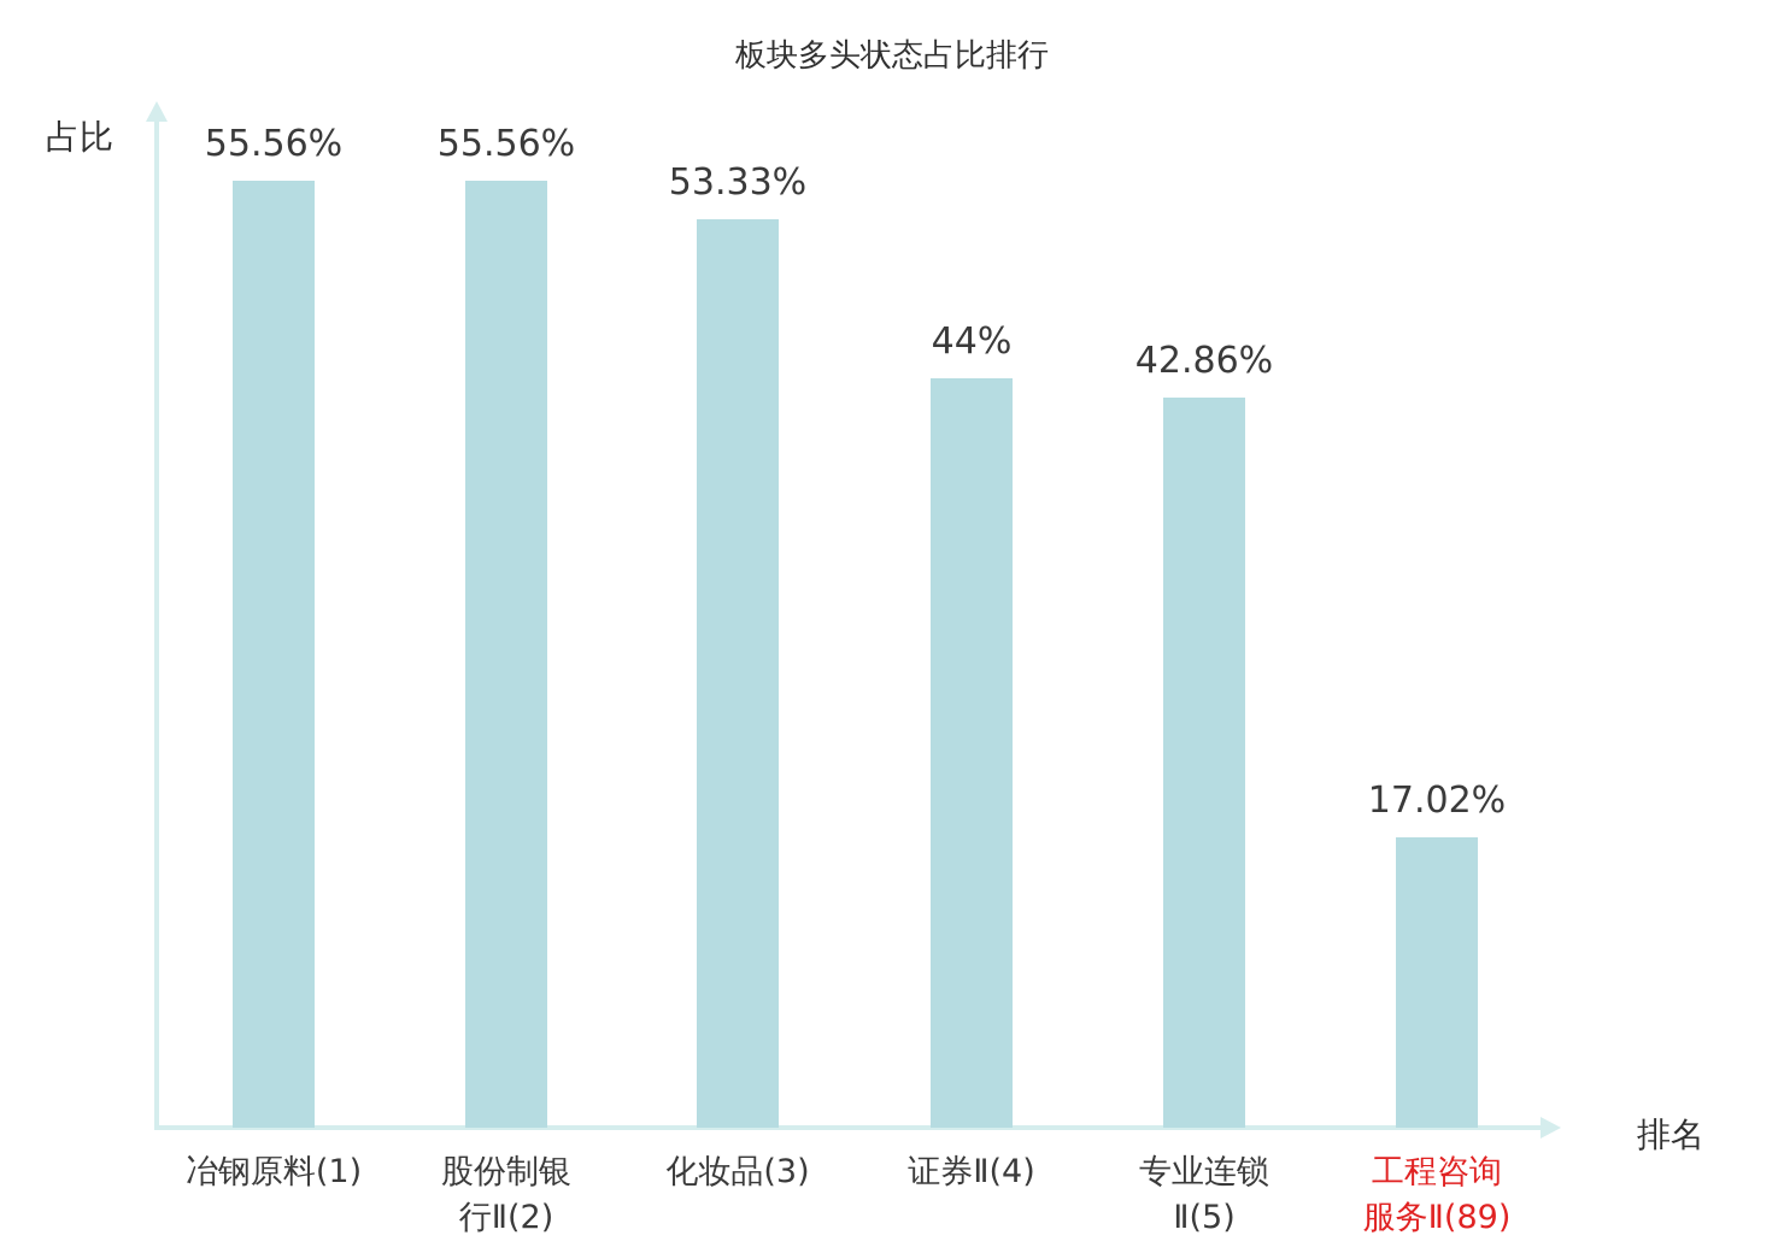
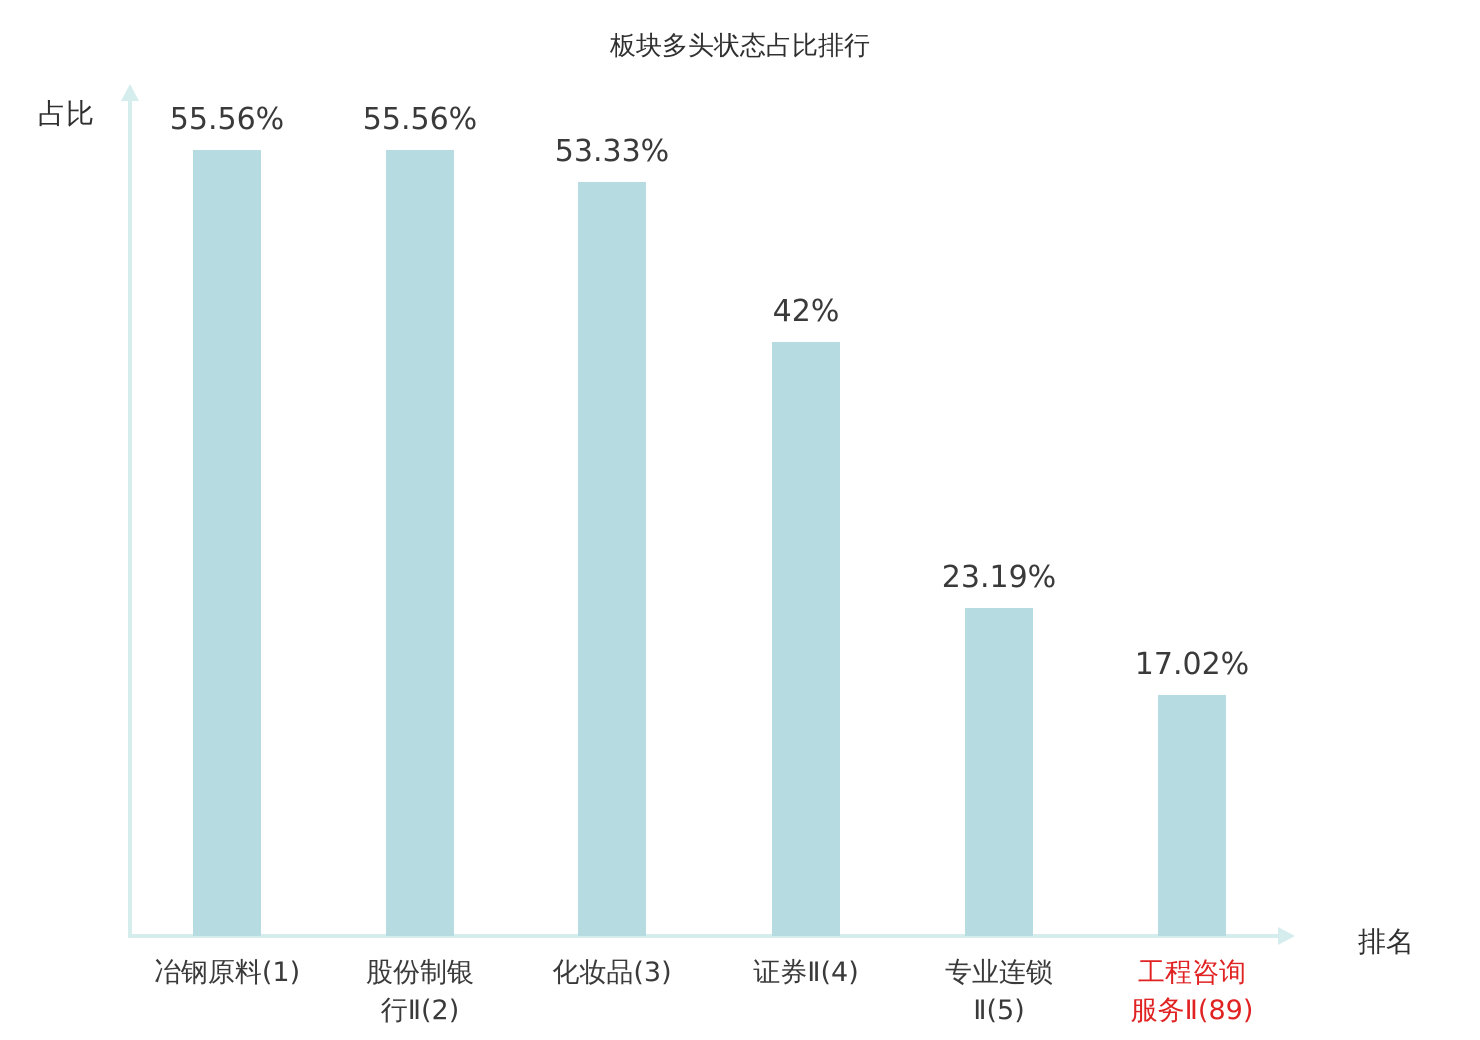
证券Ⅱ(4): 44% -> 42%
专业连锁 Ⅱ(5): 42.86% -> 23.19%
